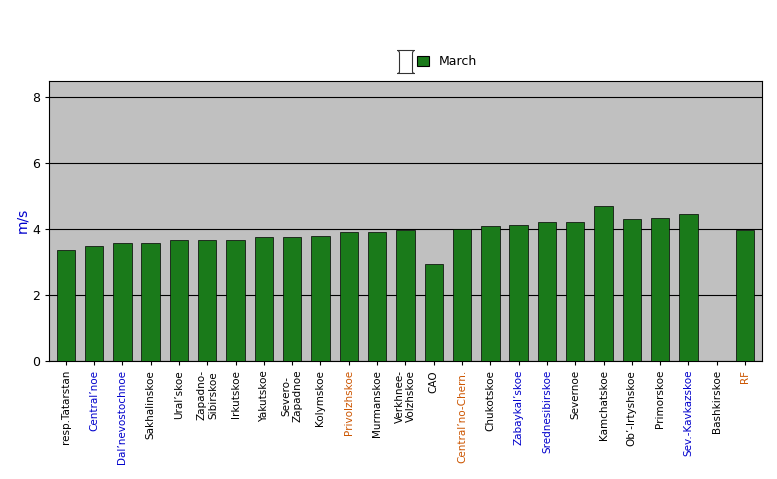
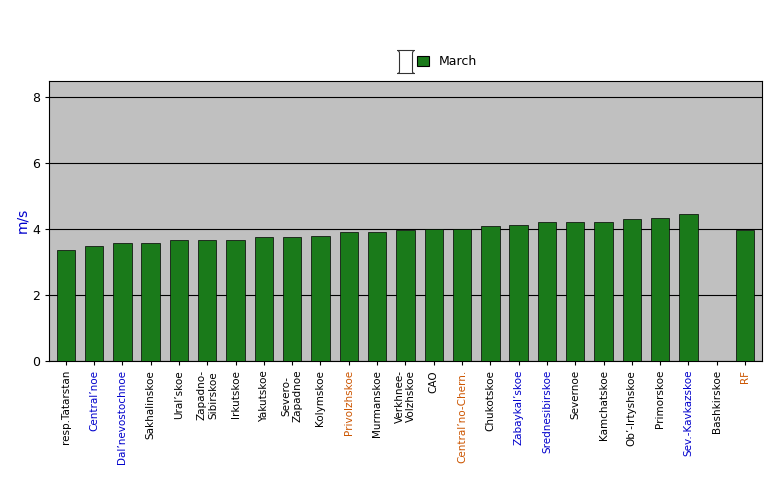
CAO: 2.95 -> 4.00
Kamchatskoe: 4.70 -> 4.22
